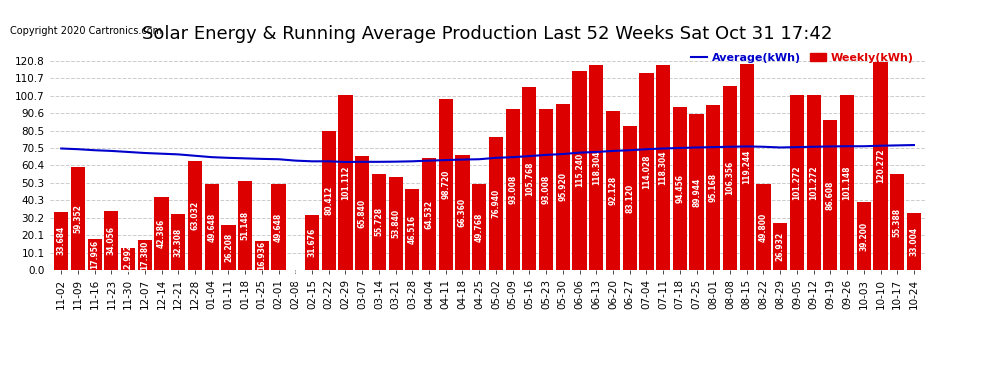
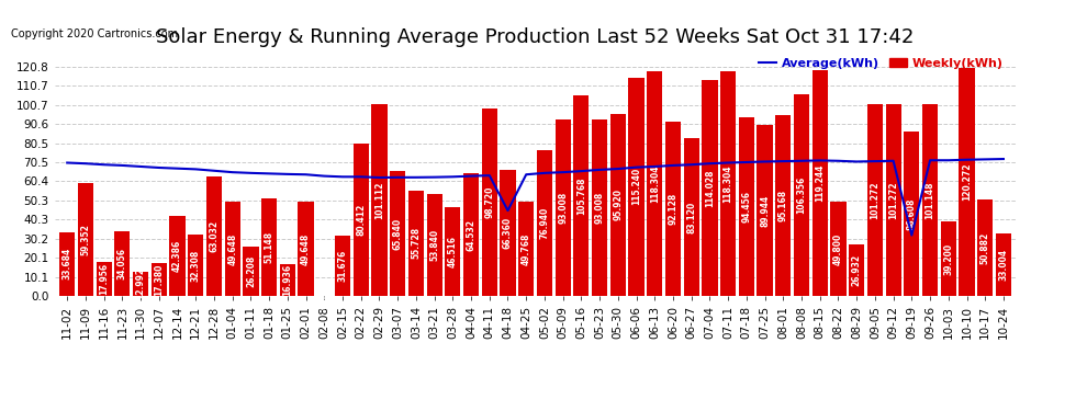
Average(kWh)/04-18: 64 -> 45
Average(kWh)/09-19: 71 -> 32
Weekly(kWh)/10-17: 55.388 -> 50.882
